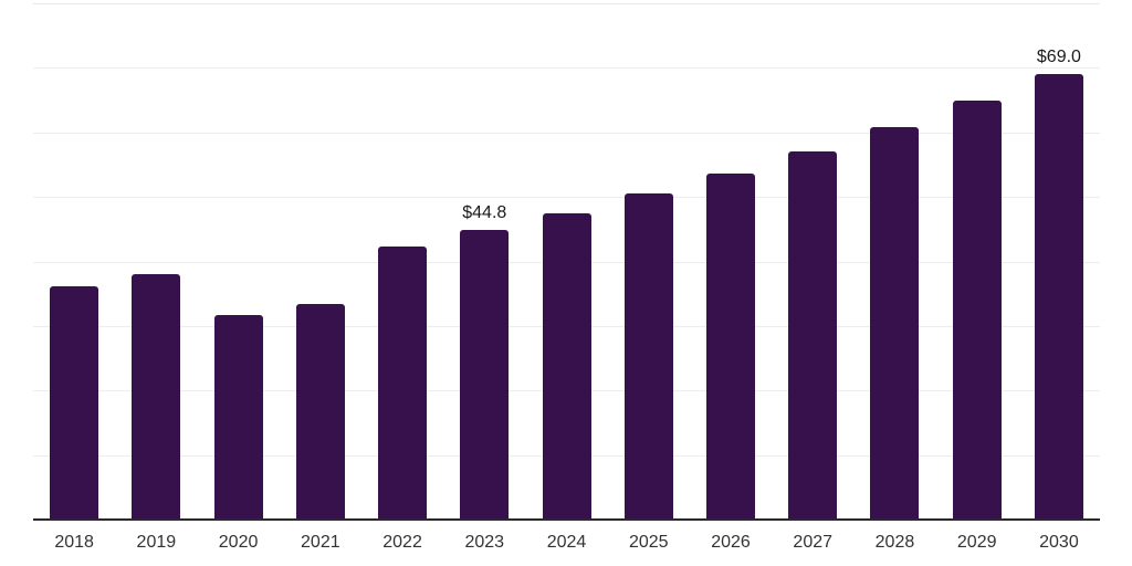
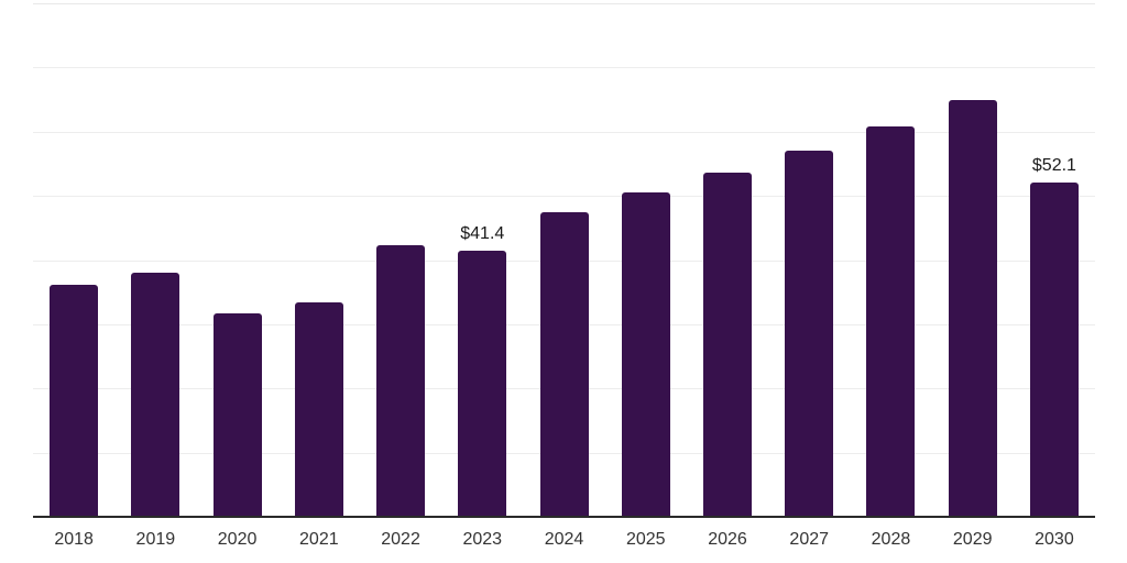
2023: $44.8 -> $41.4
2030: $69.0 -> $52.1
